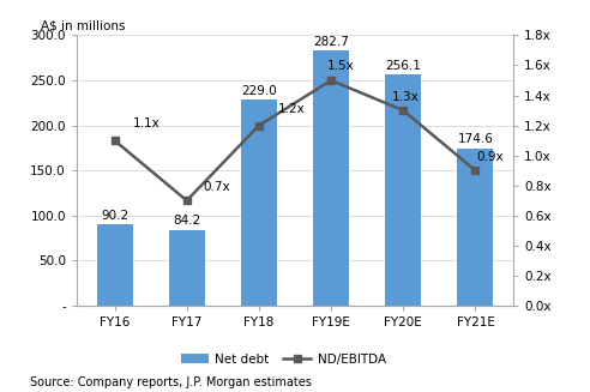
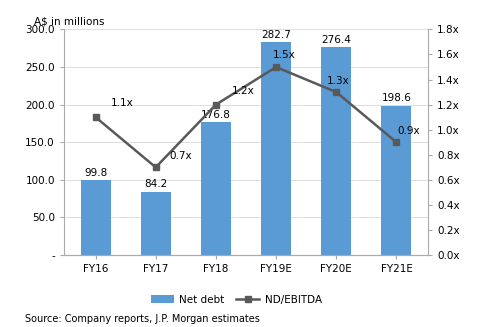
Net debt/FY16: 90.2 -> 99.8
Net debt/FY18: 229.0 -> 176.8
Net debt/FY20E: 256.1 -> 276.4
Net debt/FY21E: 174.6 -> 198.6
